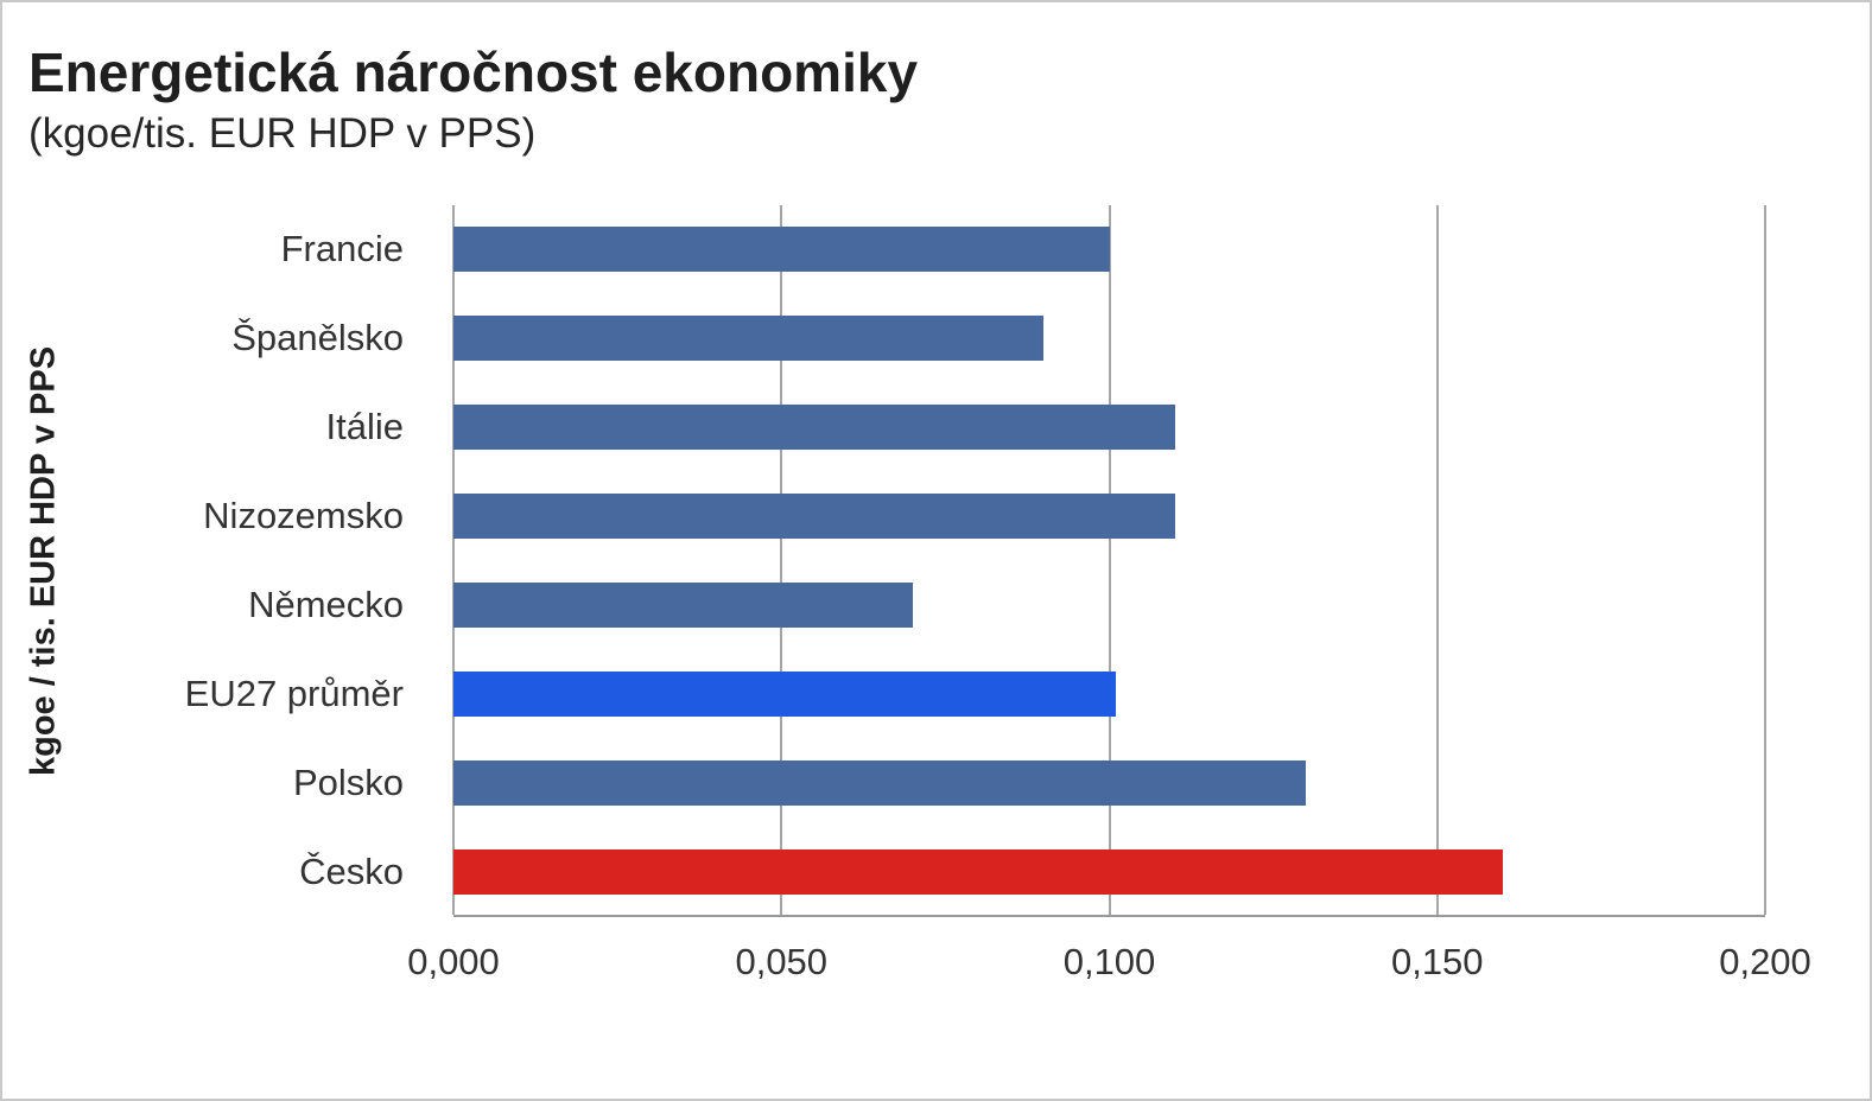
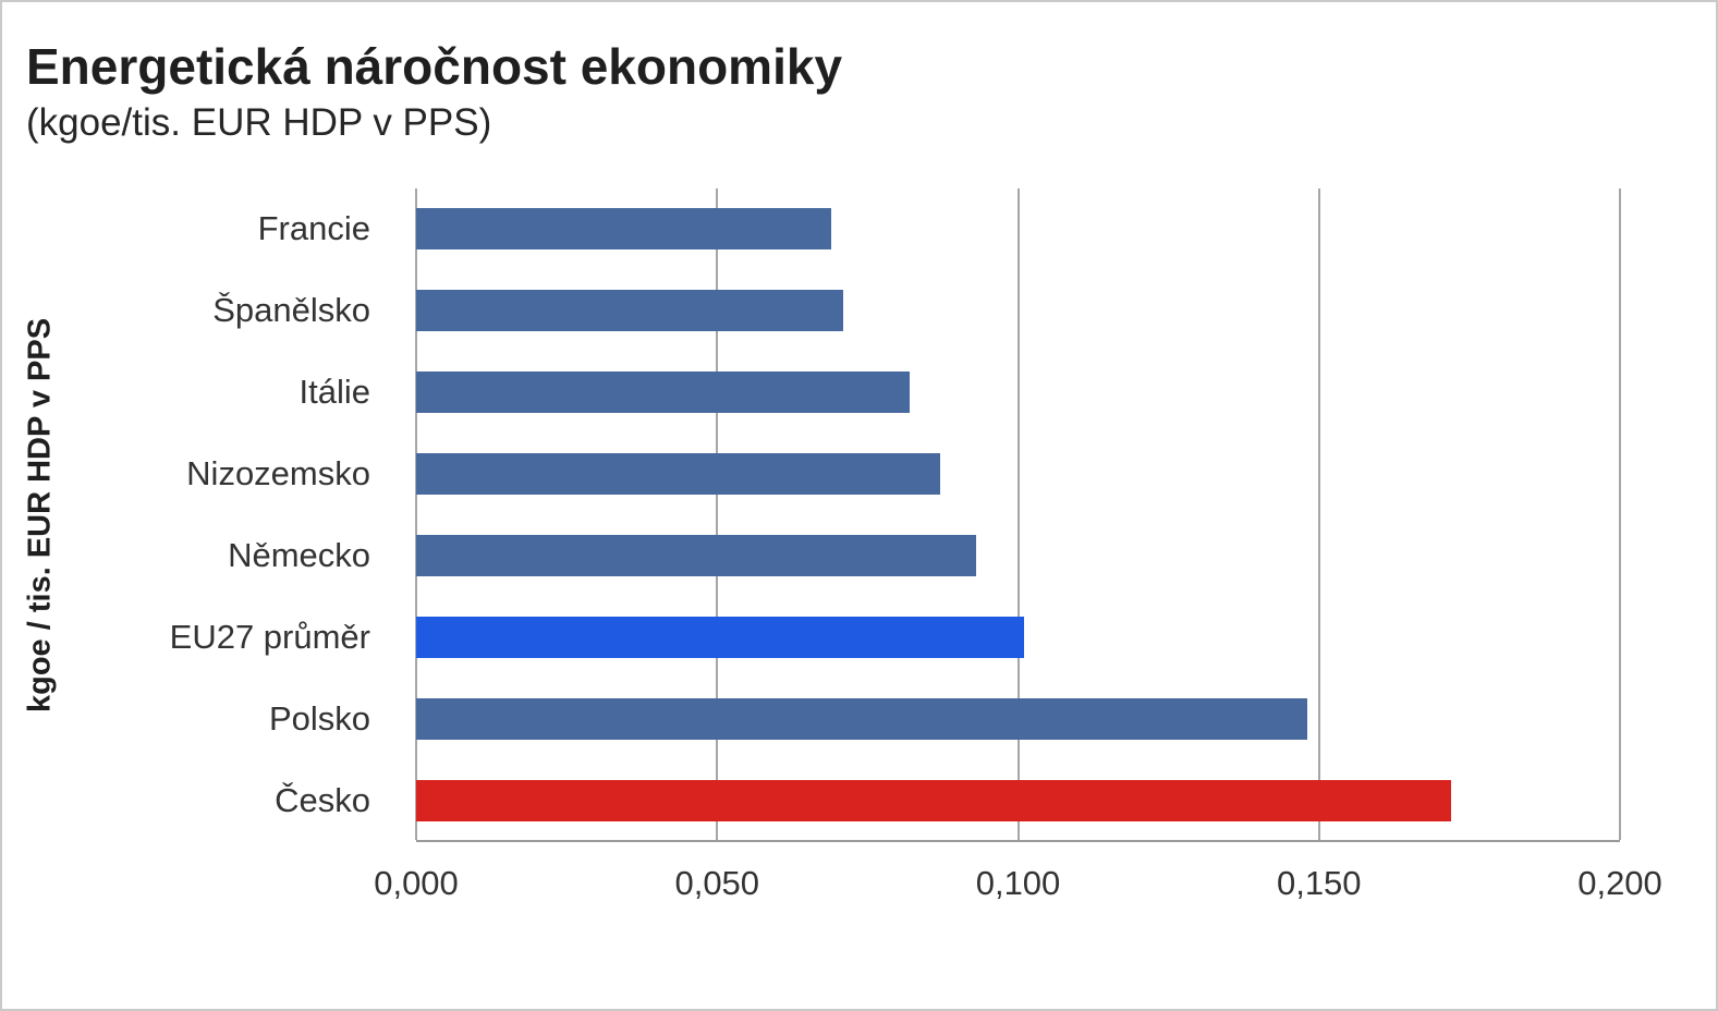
Francie: 0,10 -> 0,07
Španělsko: 0,09 -> 0,07
Itálie: 0,11 -> 0,08
Nizozemsko: 0,11 -> 0,09
Německo: 0,07 -> 0,09
Polsko: 0,13 -> 0,15
Česko: 0,16 -> 0,17
